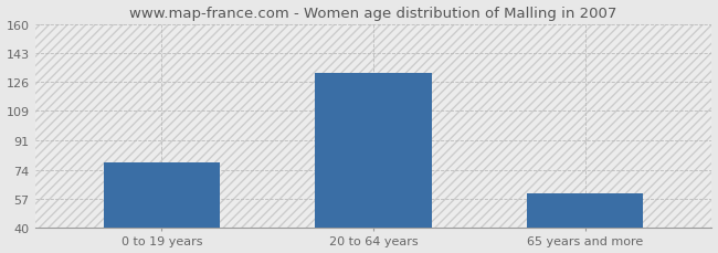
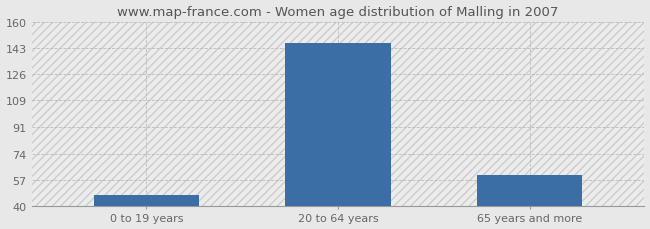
0 to 19 years: 78 -> 47
20 to 64 years: 131 -> 146
